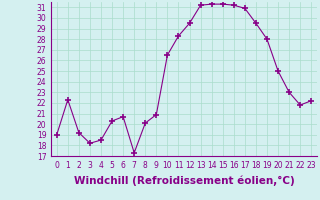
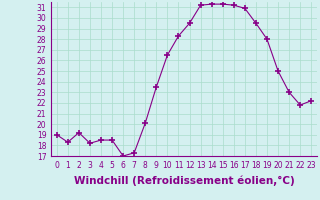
1: 22.3 -> 18.3
5: 20.3 -> 18.5
6: 20.7 -> 17.0
9: 20.9 -> 23.5
